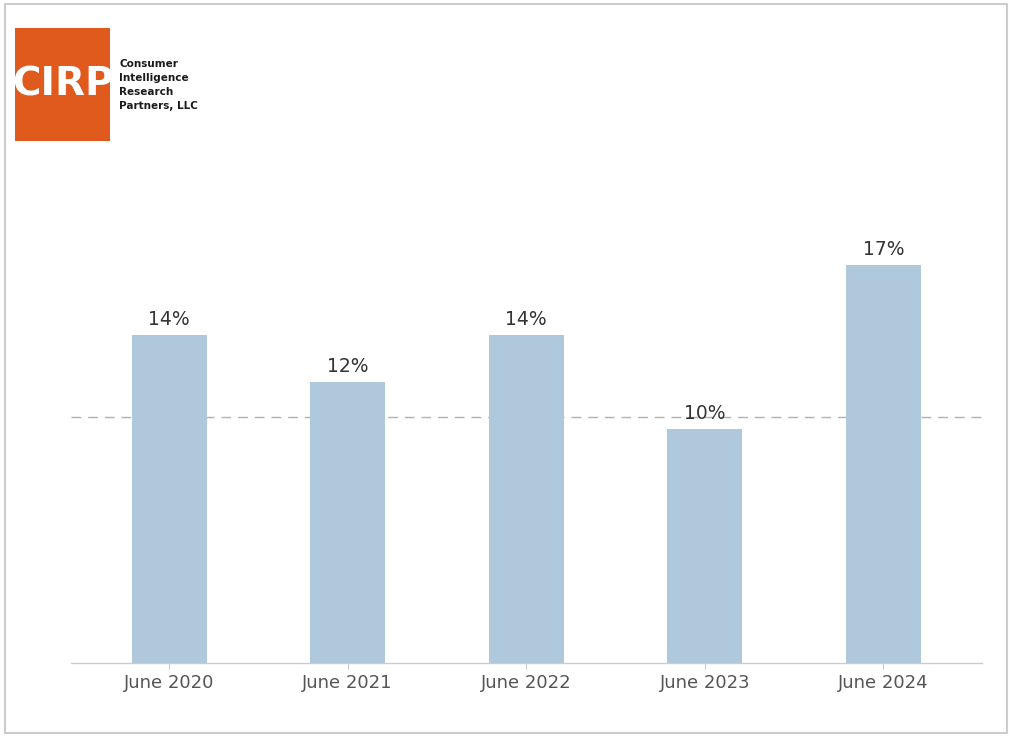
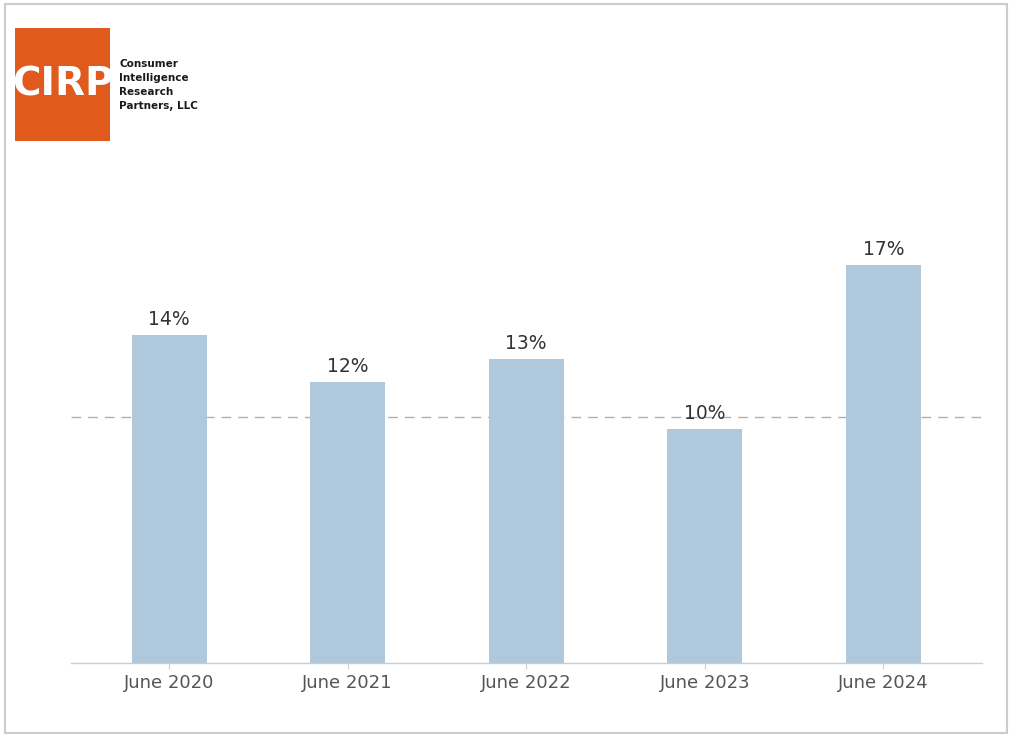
June 2022: 14% -> 13%
